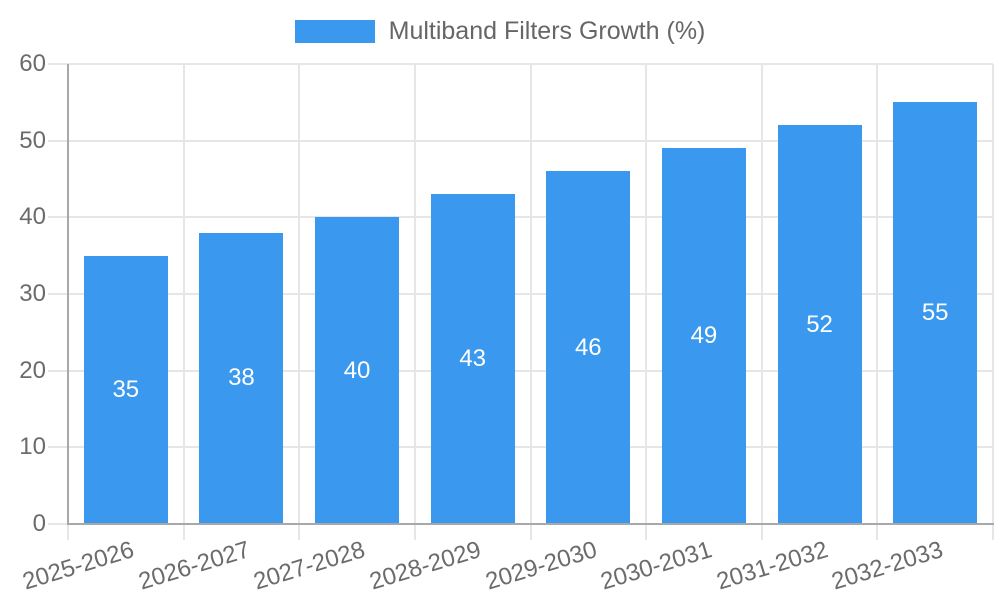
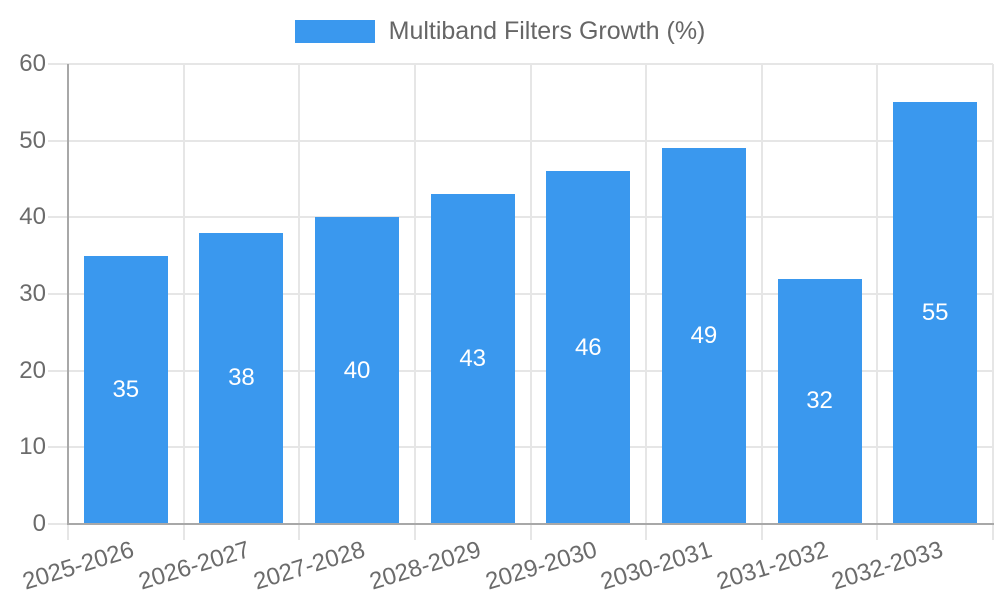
2031-2032: 52 -> 32
